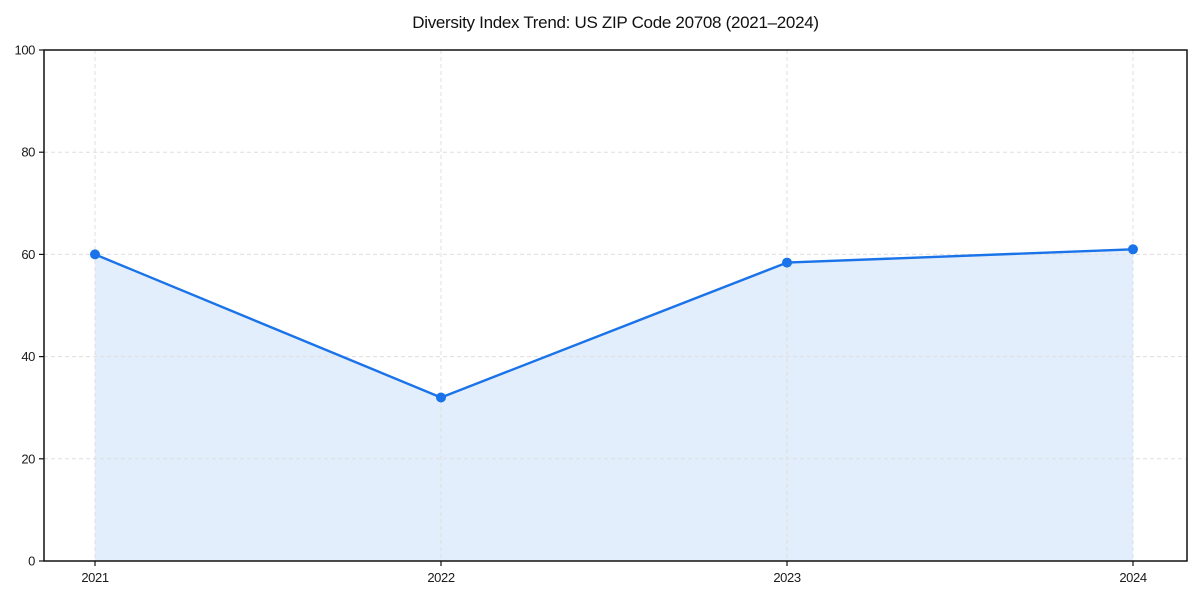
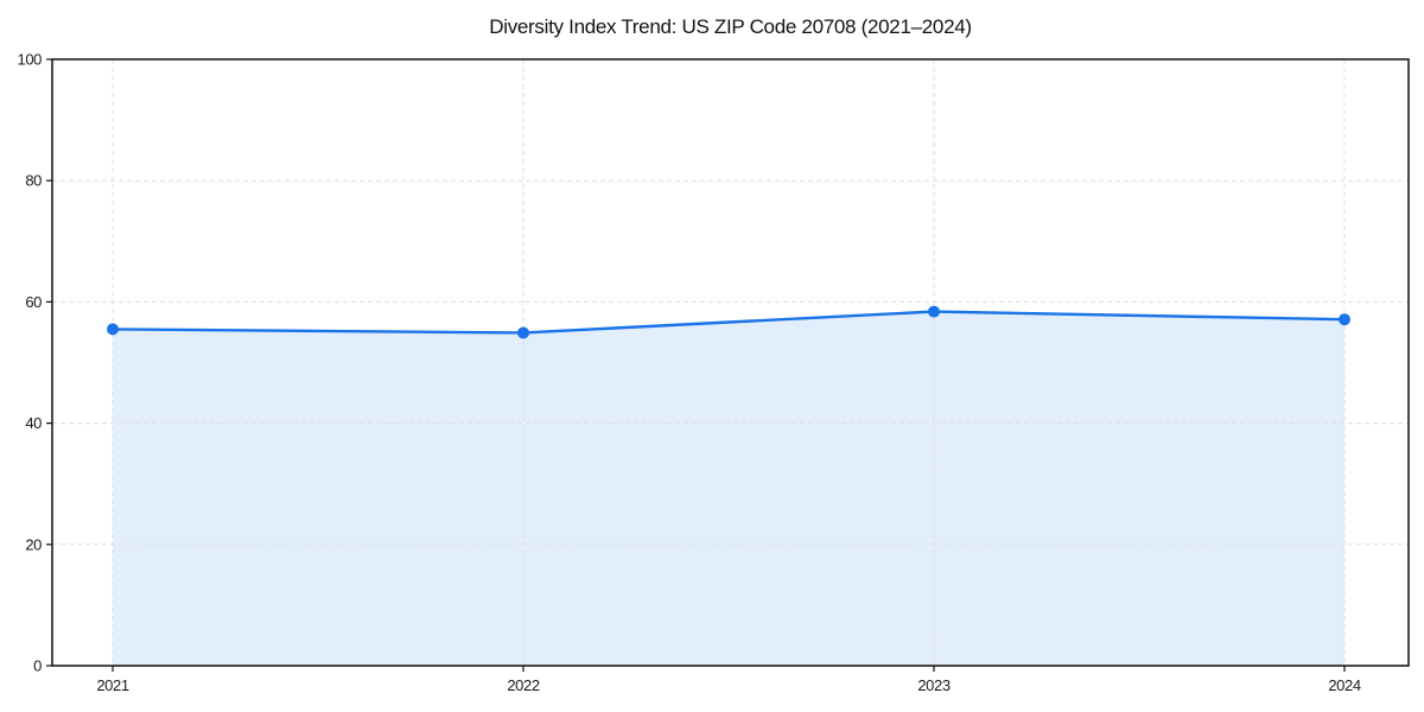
2021: 60 -> 56
2022: 32 -> 55
2024: 61 -> 57
